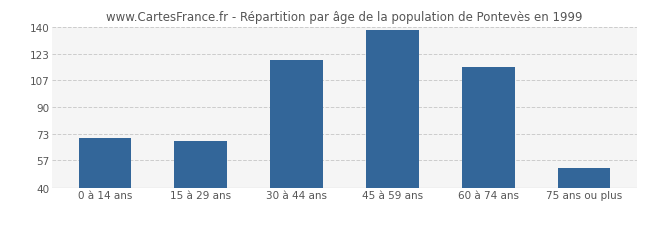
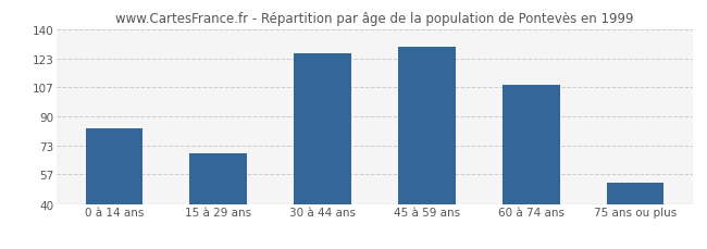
0 à 14 ans: 71 -> 83
30 à 44 ans: 119 -> 126
45 à 59 ans: 138 -> 130
60 à 74 ans: 115 -> 108
